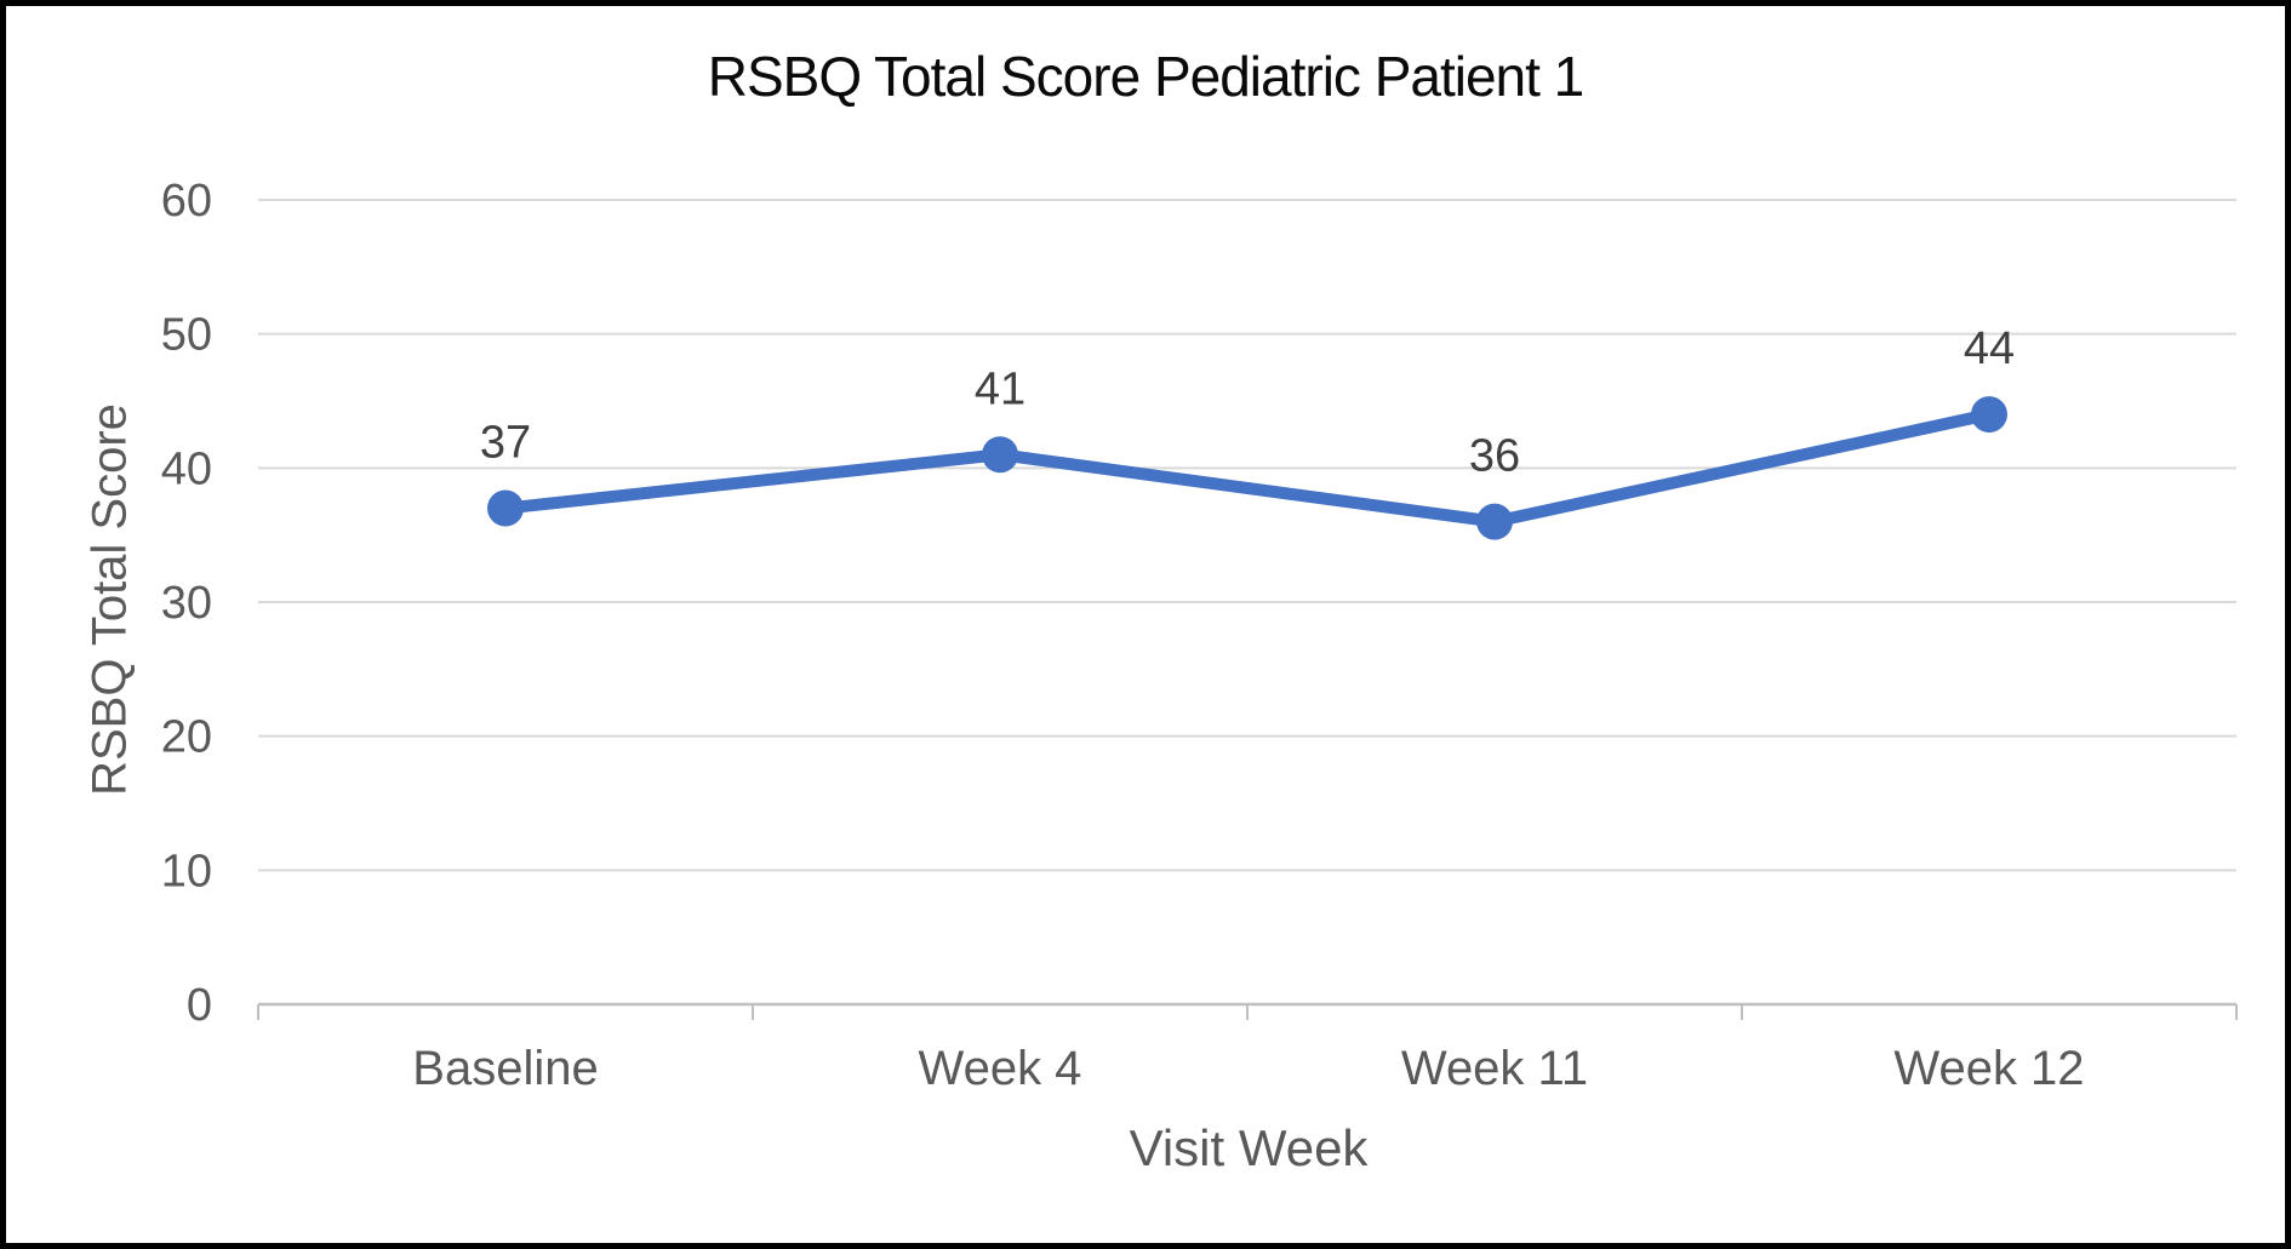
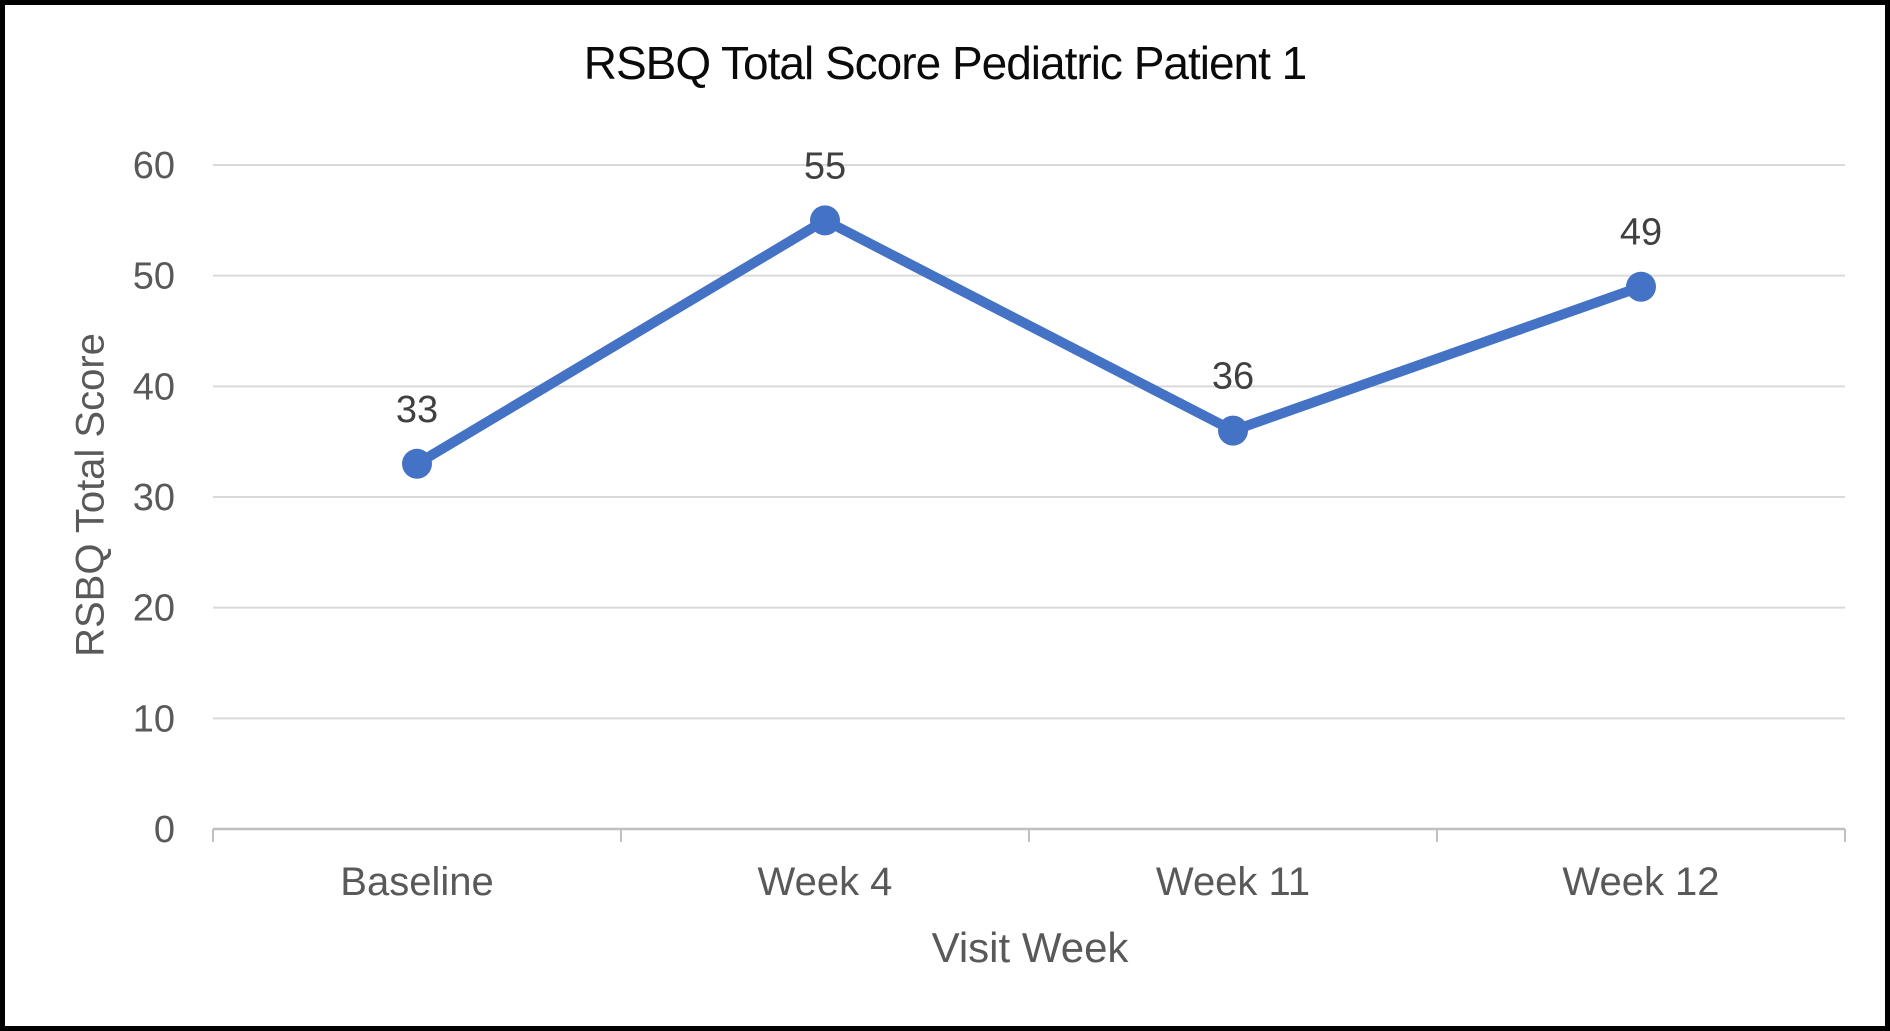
Baseline: 37 -> 33
Week 4: 41 -> 55
Week 12: 44 -> 49
